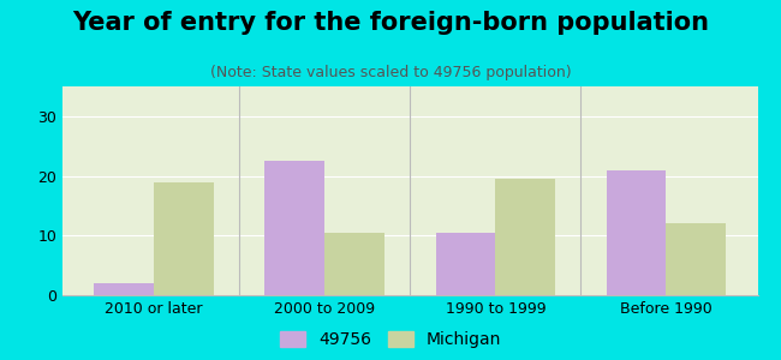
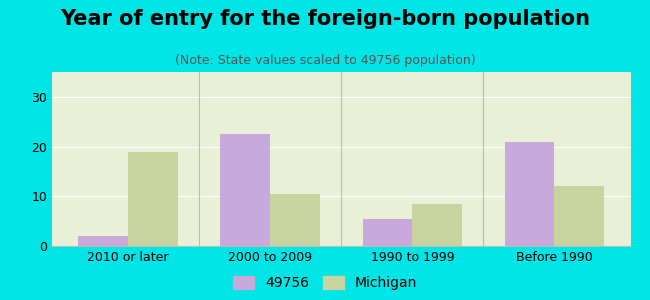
49756/1990 to 1999: 10.5 -> 5.5
Michigan/1990 to 1999: 19.5 -> 8.5
